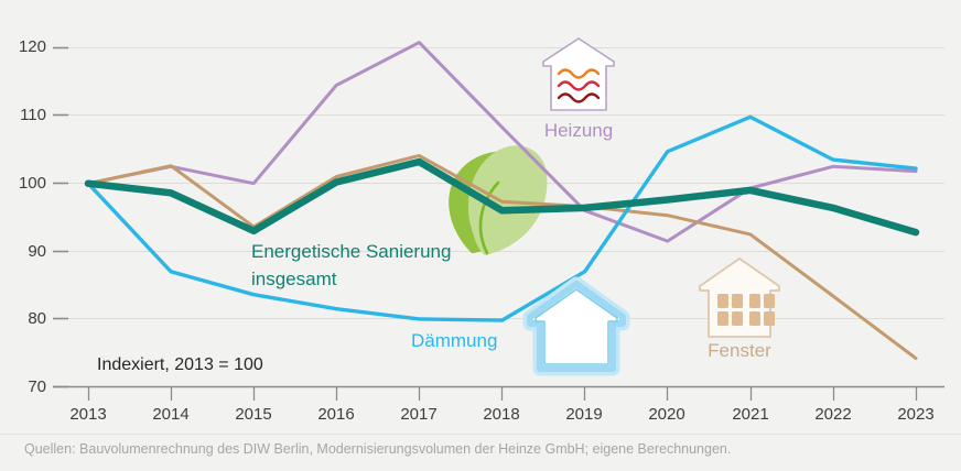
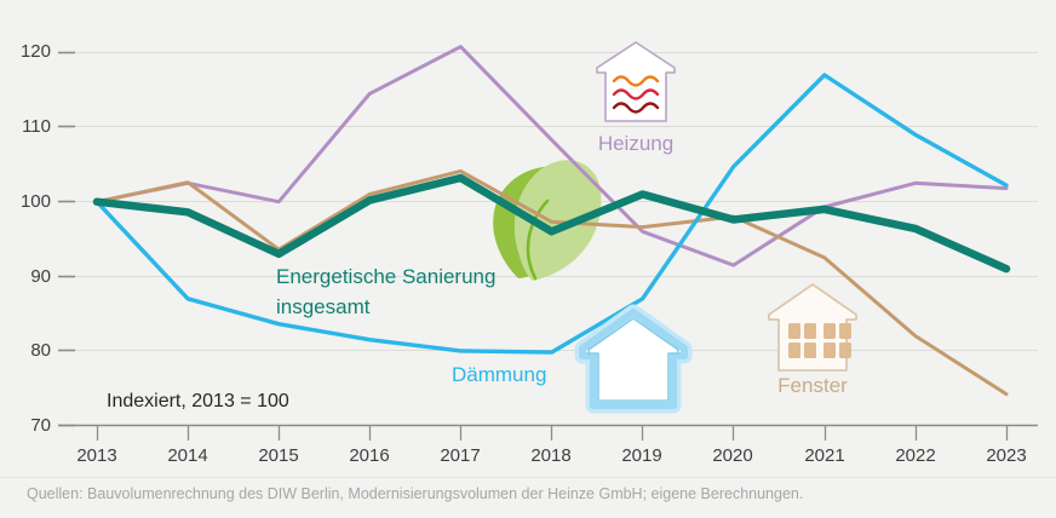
Energetische Sanierung insgesamt/2019: 96 -> 101
Fenster/2020: 95 -> 98
Dämmung/2021: 110 -> 117
Dämmung/2022: 104 -> 109
Fenster/2022: 83 -> 82
Energetische Sanierung insgesamt/2023: 93 -> 91
